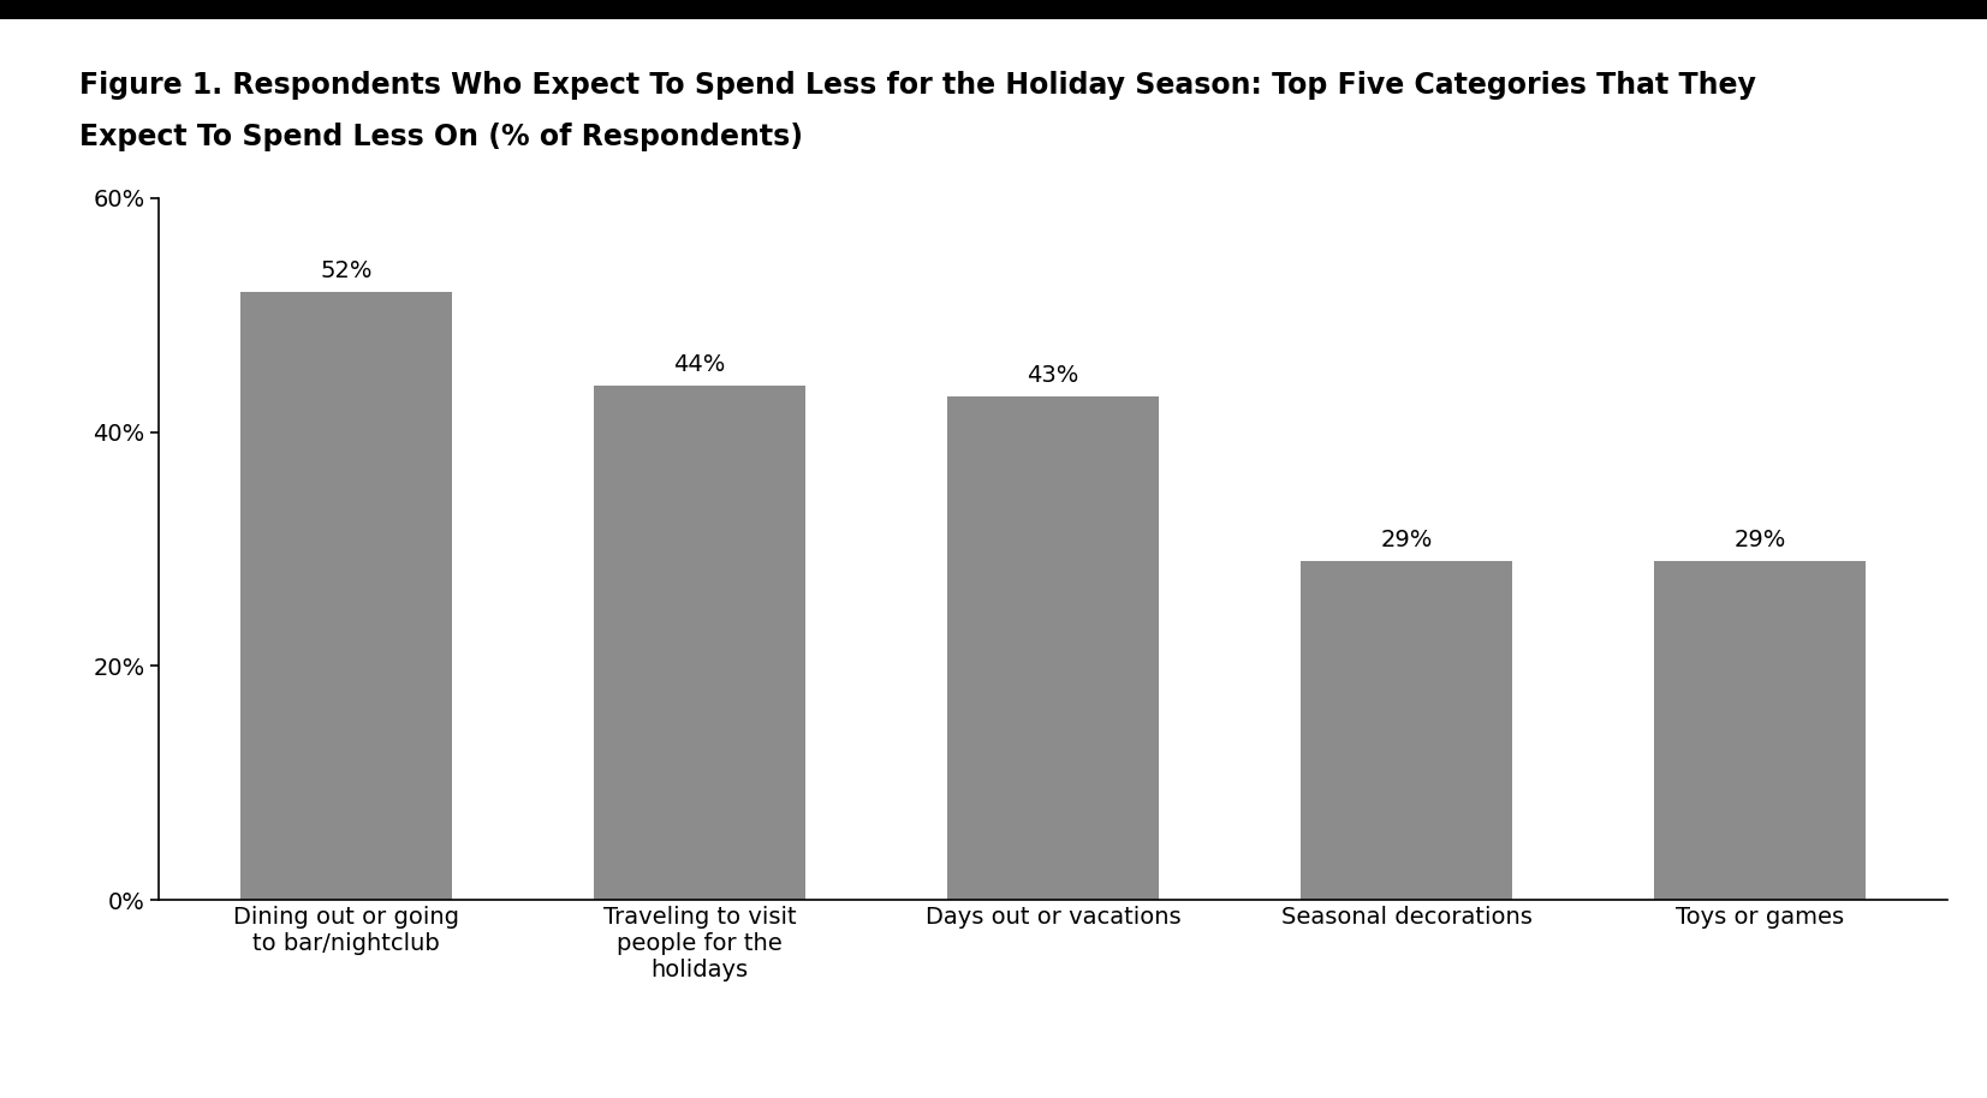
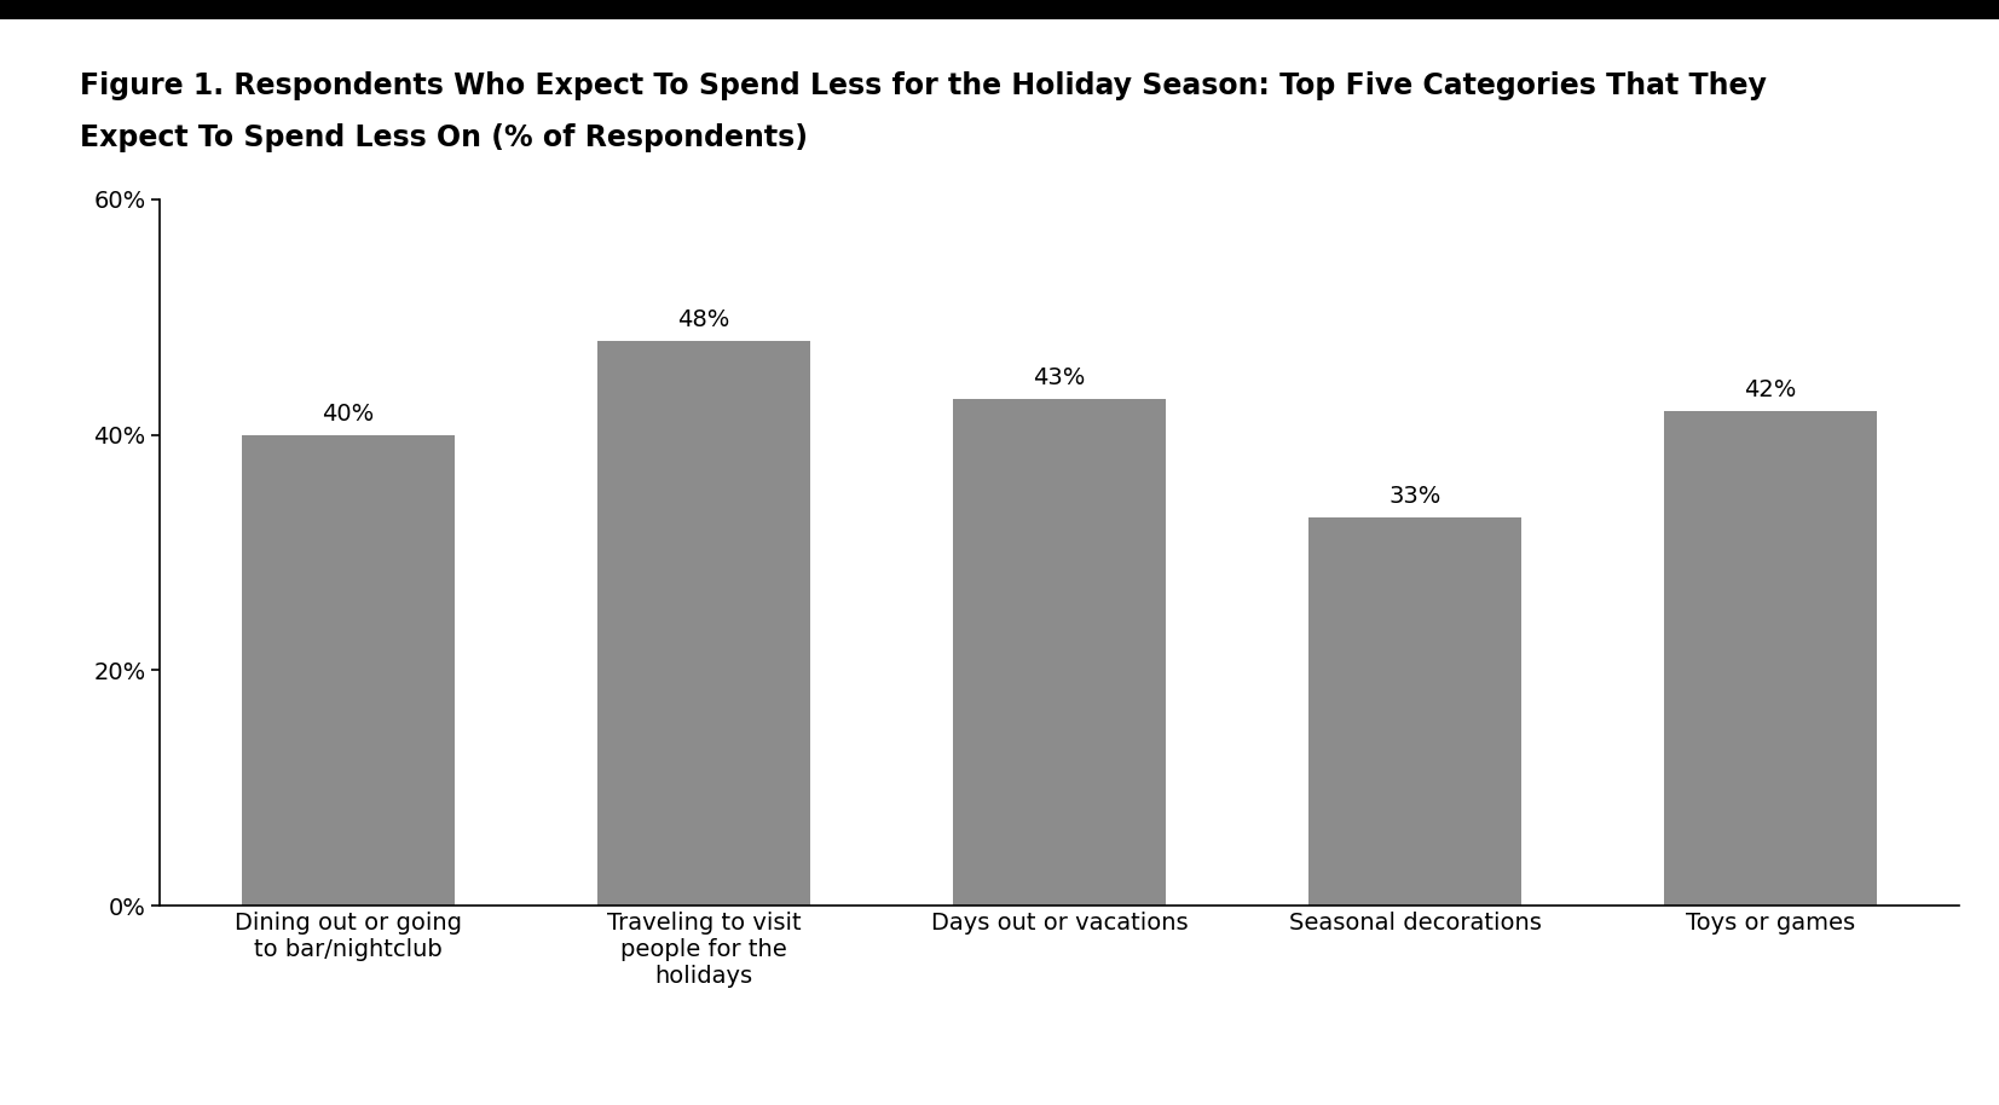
Dining out or going to bar/nightclub: 52% -> 40%
Traveling to visit people for the holidays: 44% -> 48%
Seasonal decorations: 29% -> 33%
Toys or games: 29% -> 42%
